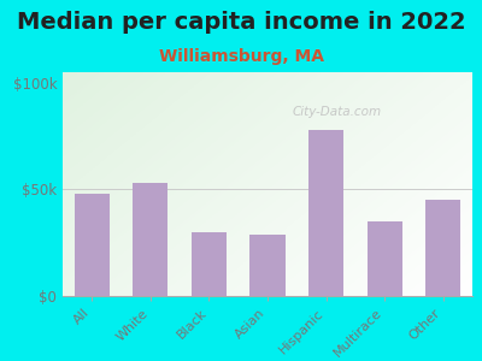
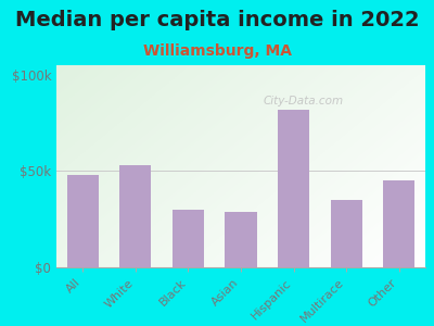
Hispanic: $78k -> $82k
